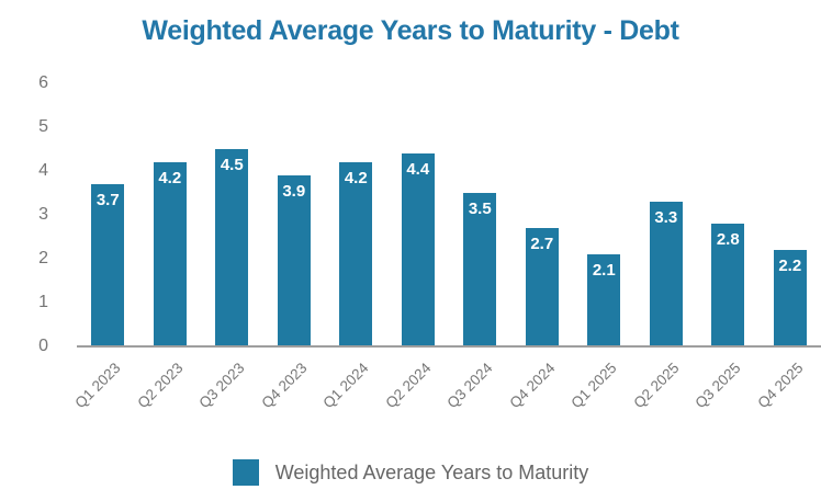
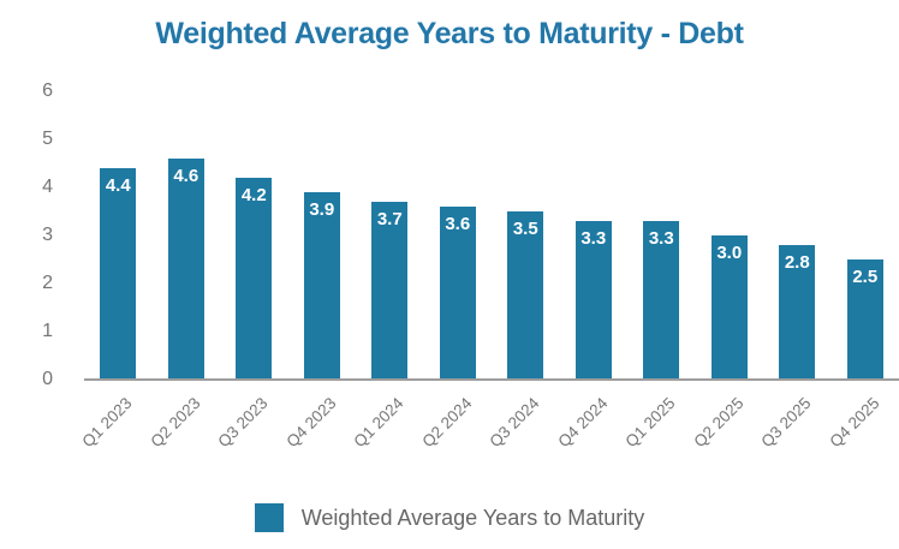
Q1 2023: 3.7 -> 4.4
Q2 2023: 4.2 -> 4.6
Q3 2023: 4.5 -> 4.2
Q1 2024: 4.2 -> 3.7
Q2 2024: 4.4 -> 3.6
Q4 2024: 2.7 -> 3.3
Q1 2025: 2.1 -> 3.3
Q2 2025: 3.3 -> 3.0
Q4 2025: 2.2 -> 2.5
